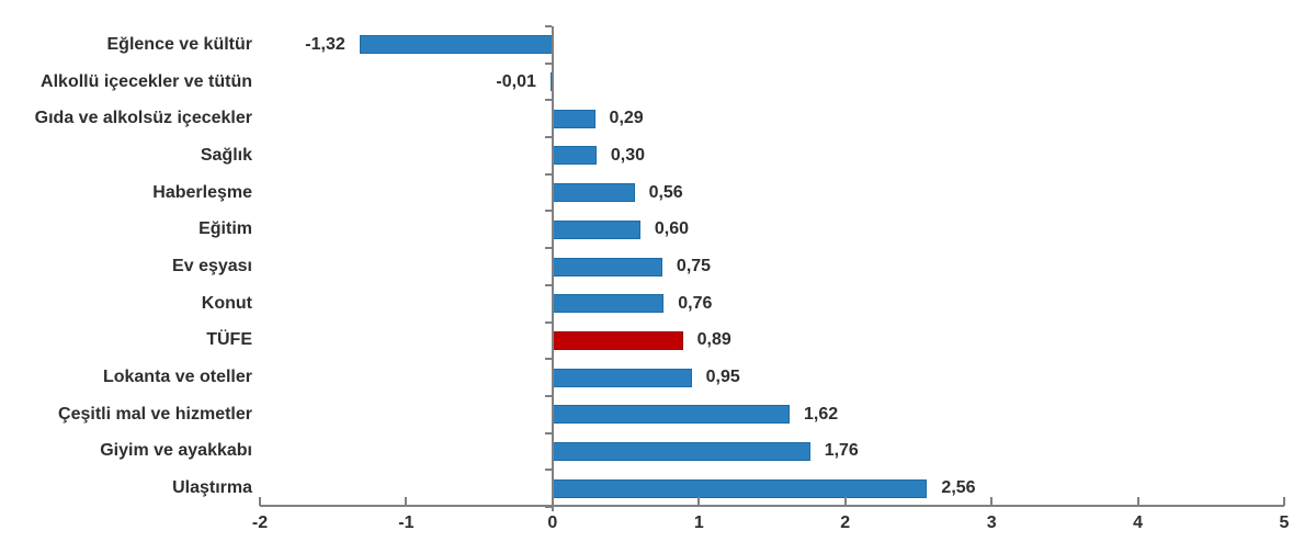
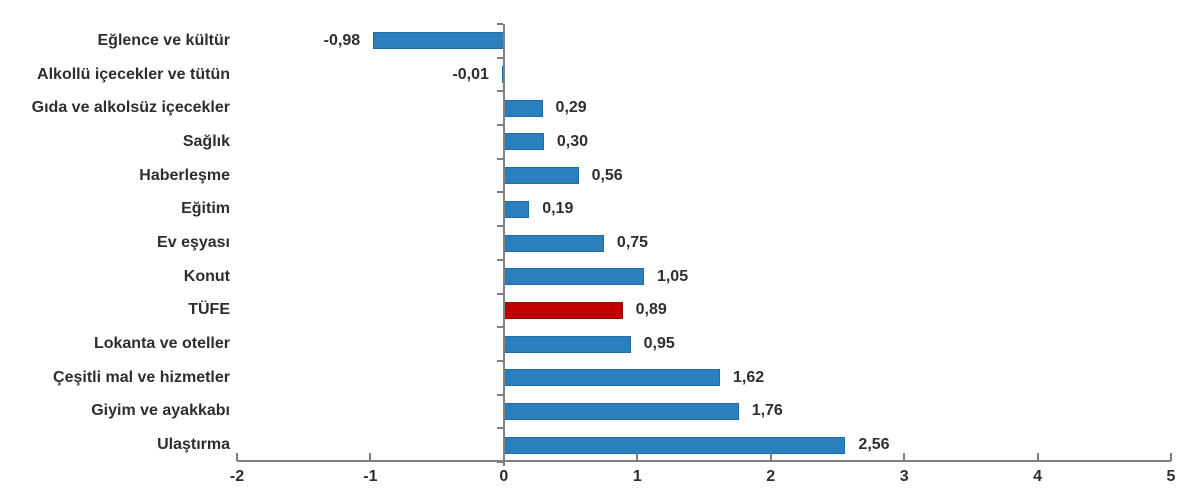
Eğlence ve kültür: -1,32 -> -0,98
Eğitim: 0,60 -> 0,19
Konut: 0,76 -> 1,05
